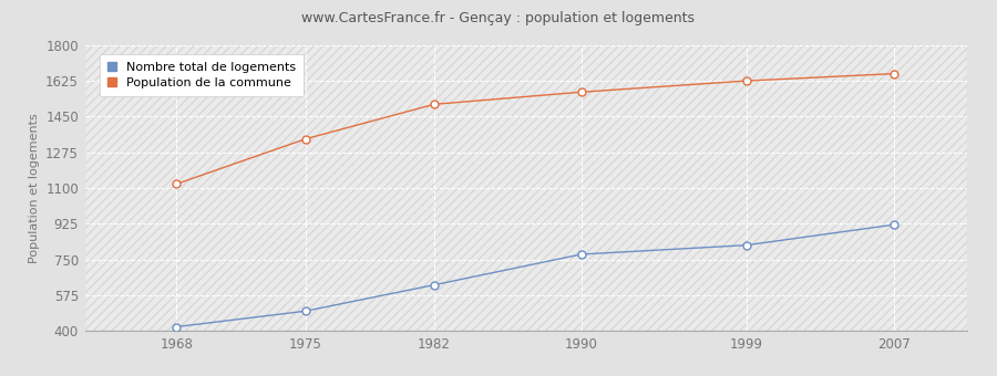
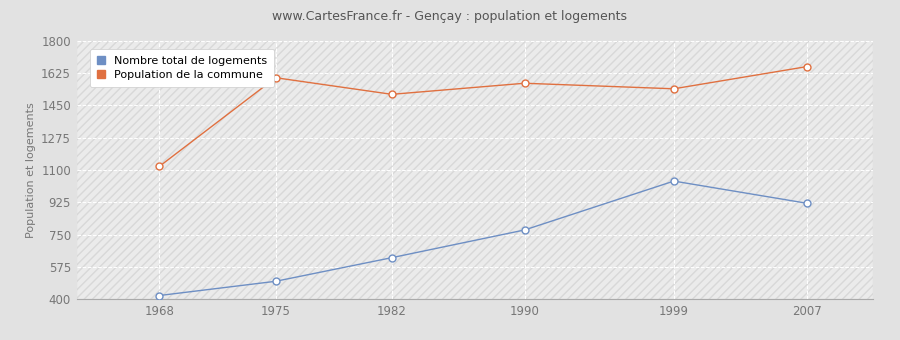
Population de la commune/1975: 1340 -> 1600
Nombre total de logements/1999: 820 -> 1040
Population de la commune/1999: 1620 -> 1540
